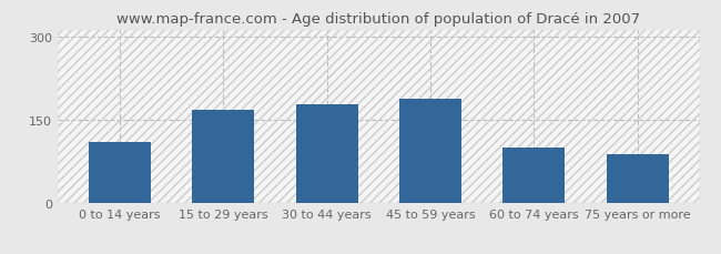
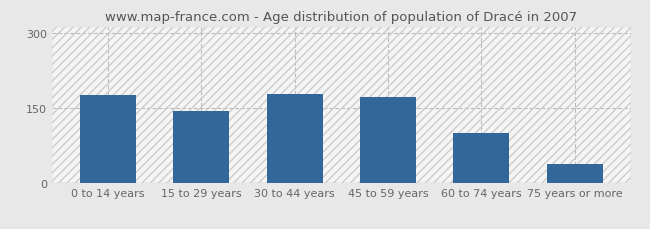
0 to 14 years: 110 -> 175
15 to 29 years: 168 -> 144
45 to 59 years: 188 -> 172
75 years or more: 88 -> 38
